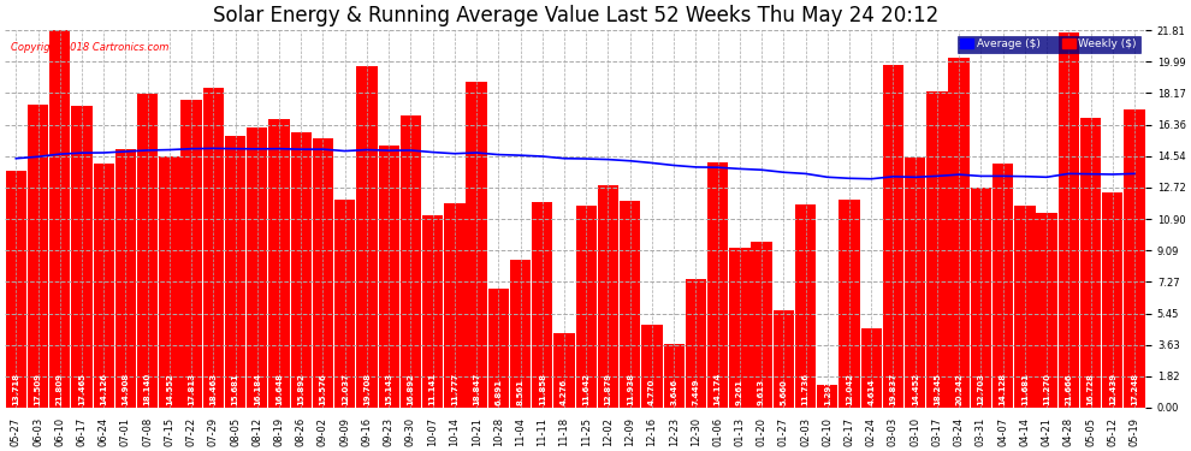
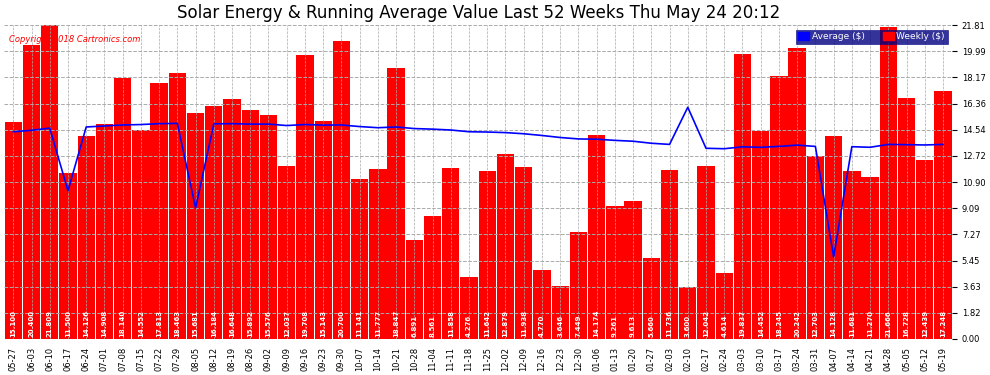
Weekly ($)/05-27: 13.7 -> 15.1
Weekly ($)/06-03: 17.5 -> 20.4
Weekly ($)/06-17: 17.5 -> 11.5
Average ($)/06-17: 14.7 -> 10.3
Average ($)/08-05: 15.0 -> 9.1
Weekly ($)/09-30: 16.9 -> 20.7
Weekly ($)/02-10: 1.3 -> 3.6
Average ($)/02-10: 13.3 -> 16.1
Average ($)/04-07: 13.4 -> 5.7
